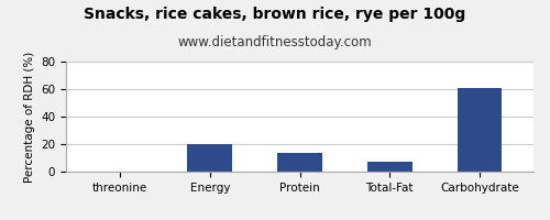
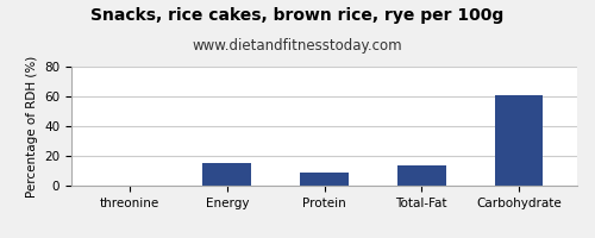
Energy: 20 -> 15
Protein: 14 -> 9
Total-Fat: 7 -> 14
